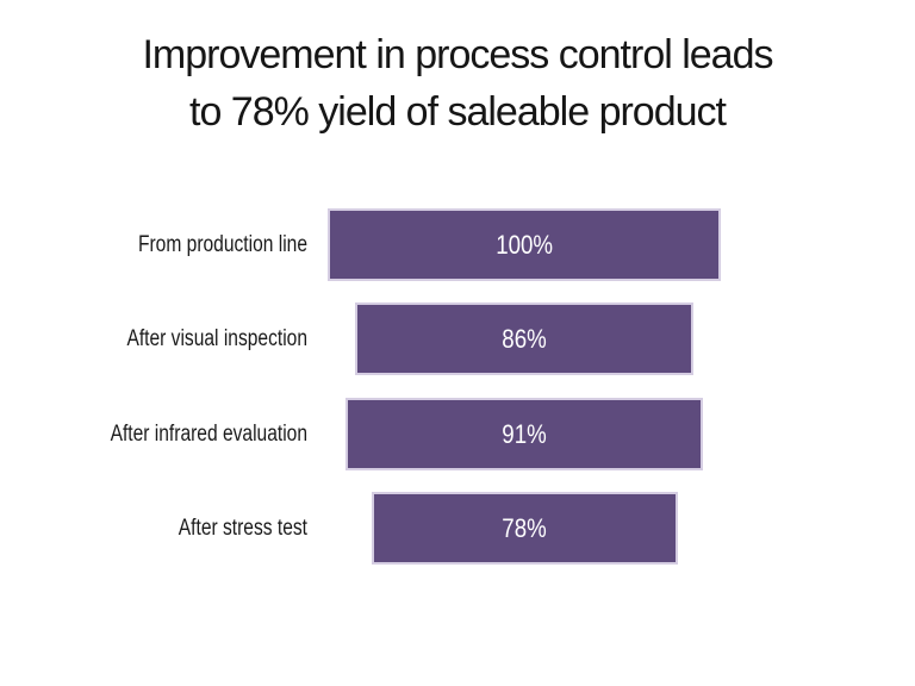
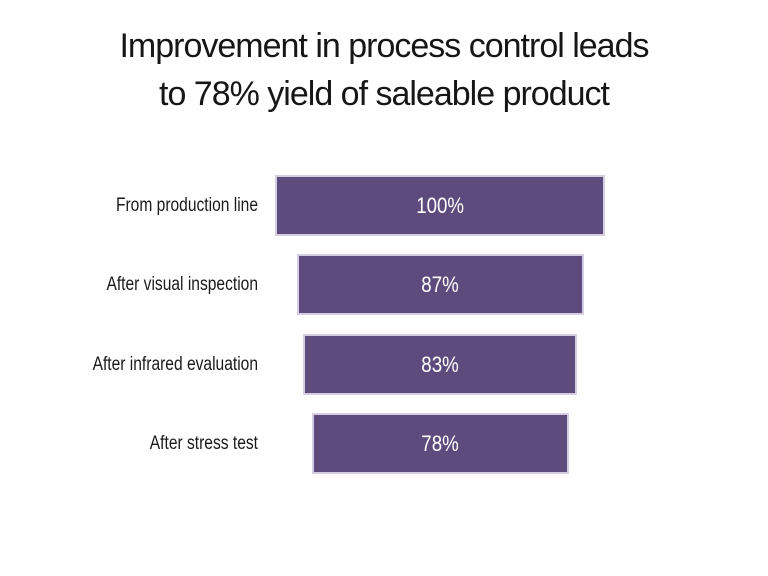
After visual inspection: 86% -> 87%
After infrared evaluation: 91% -> 83%
